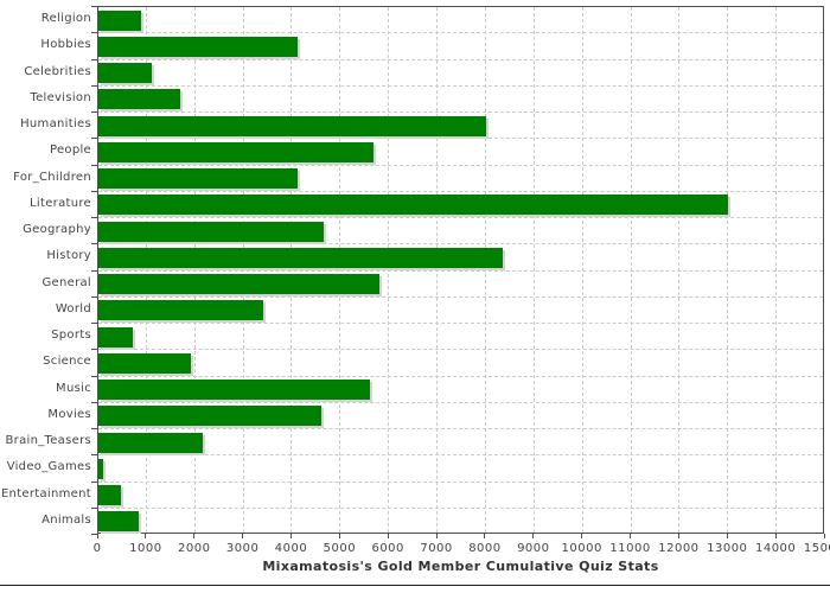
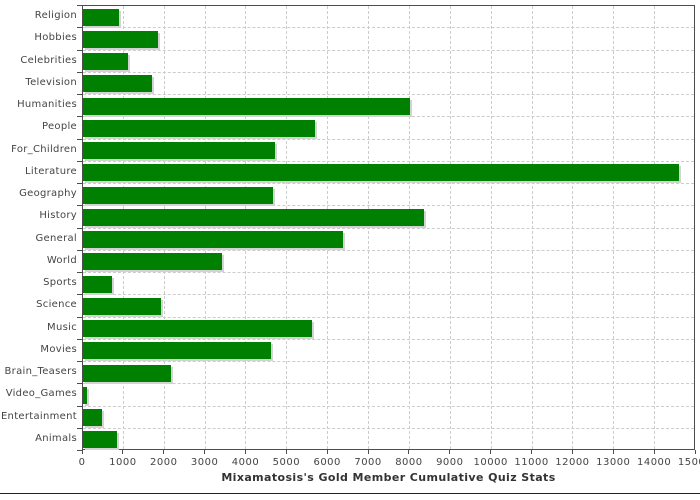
Hobbies: 4100 -> 1800
For_Children: 4100 -> 4700
Literature: 13000 -> 14600
General: 5800 -> 6400
